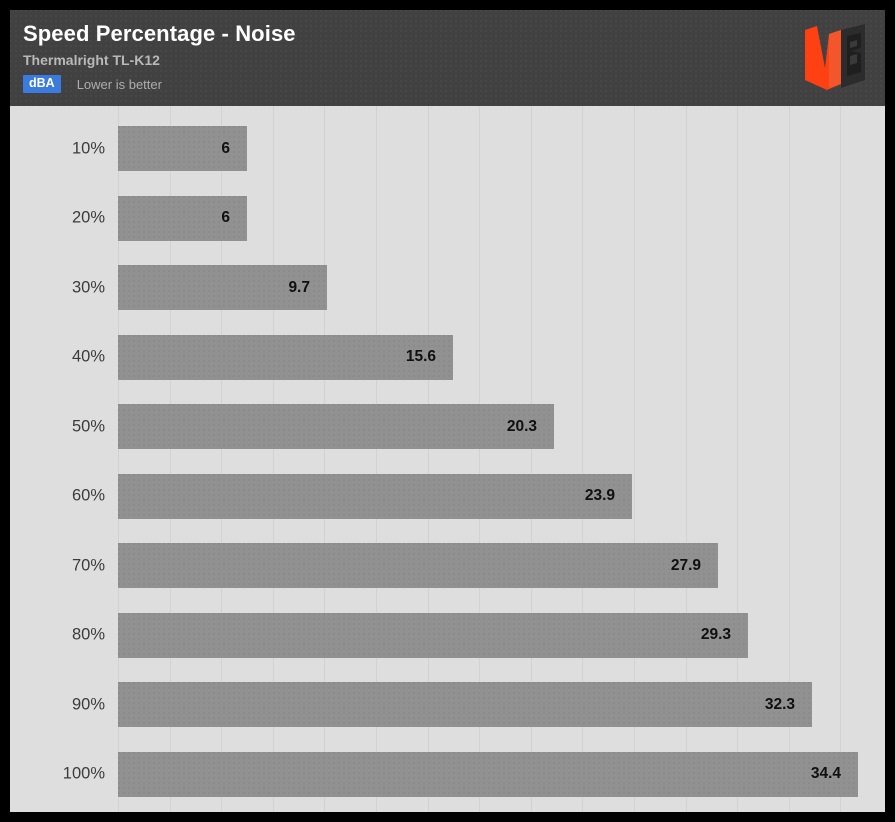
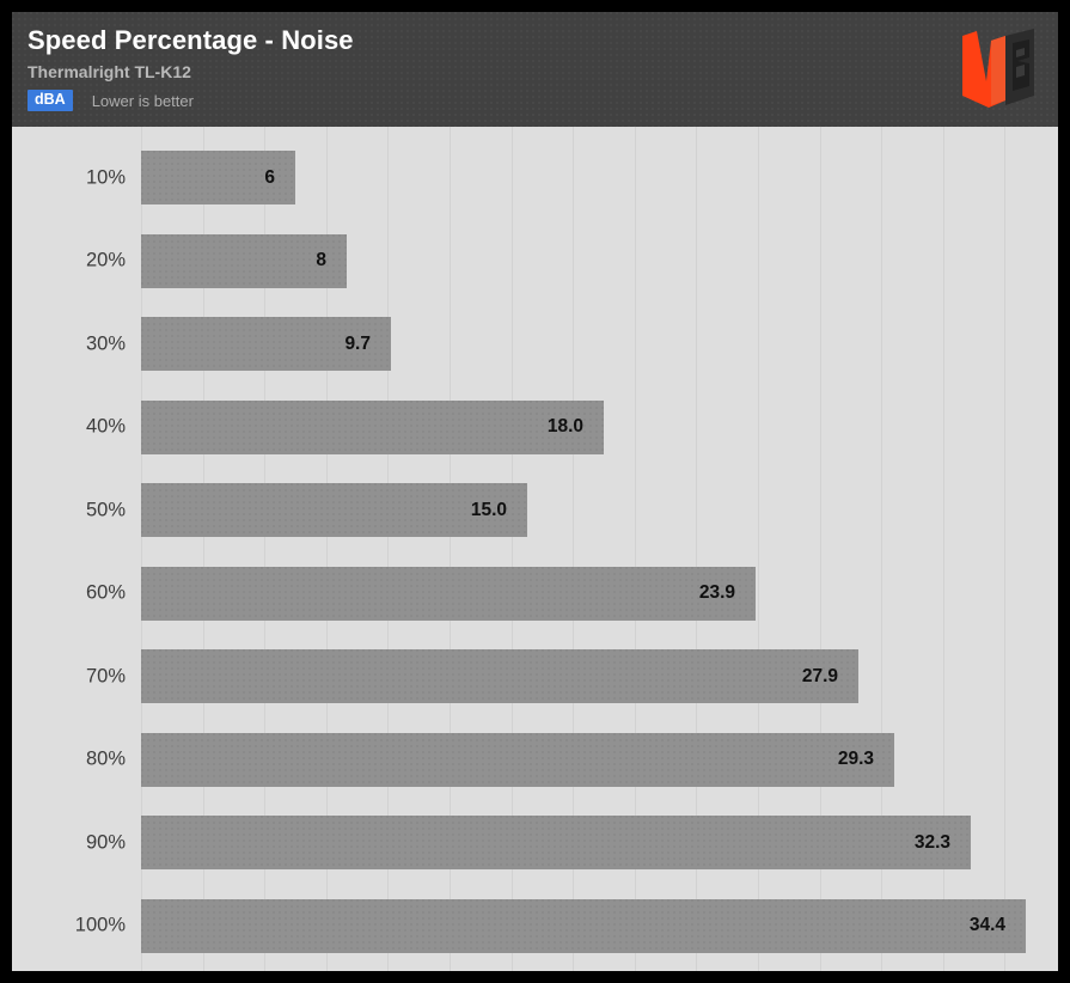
20%: 6 -> 8
40%: 15.6 -> 18.0
50%: 20.3 -> 15.0
